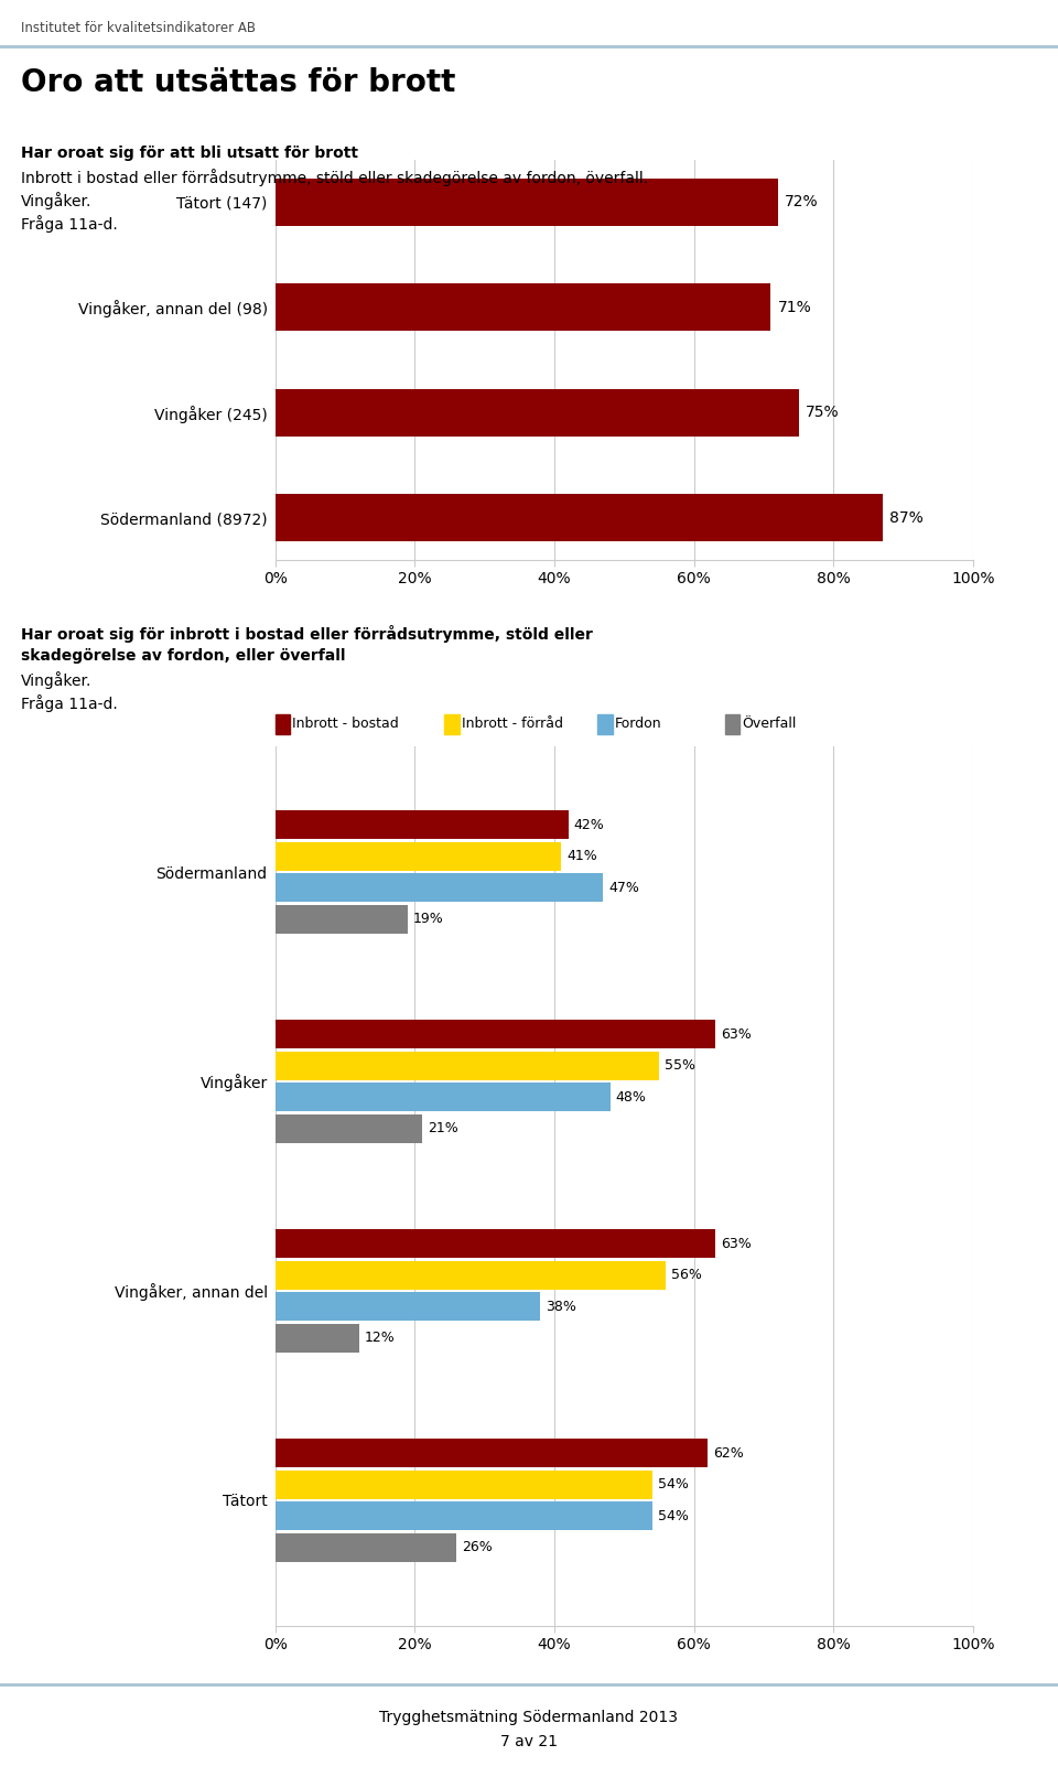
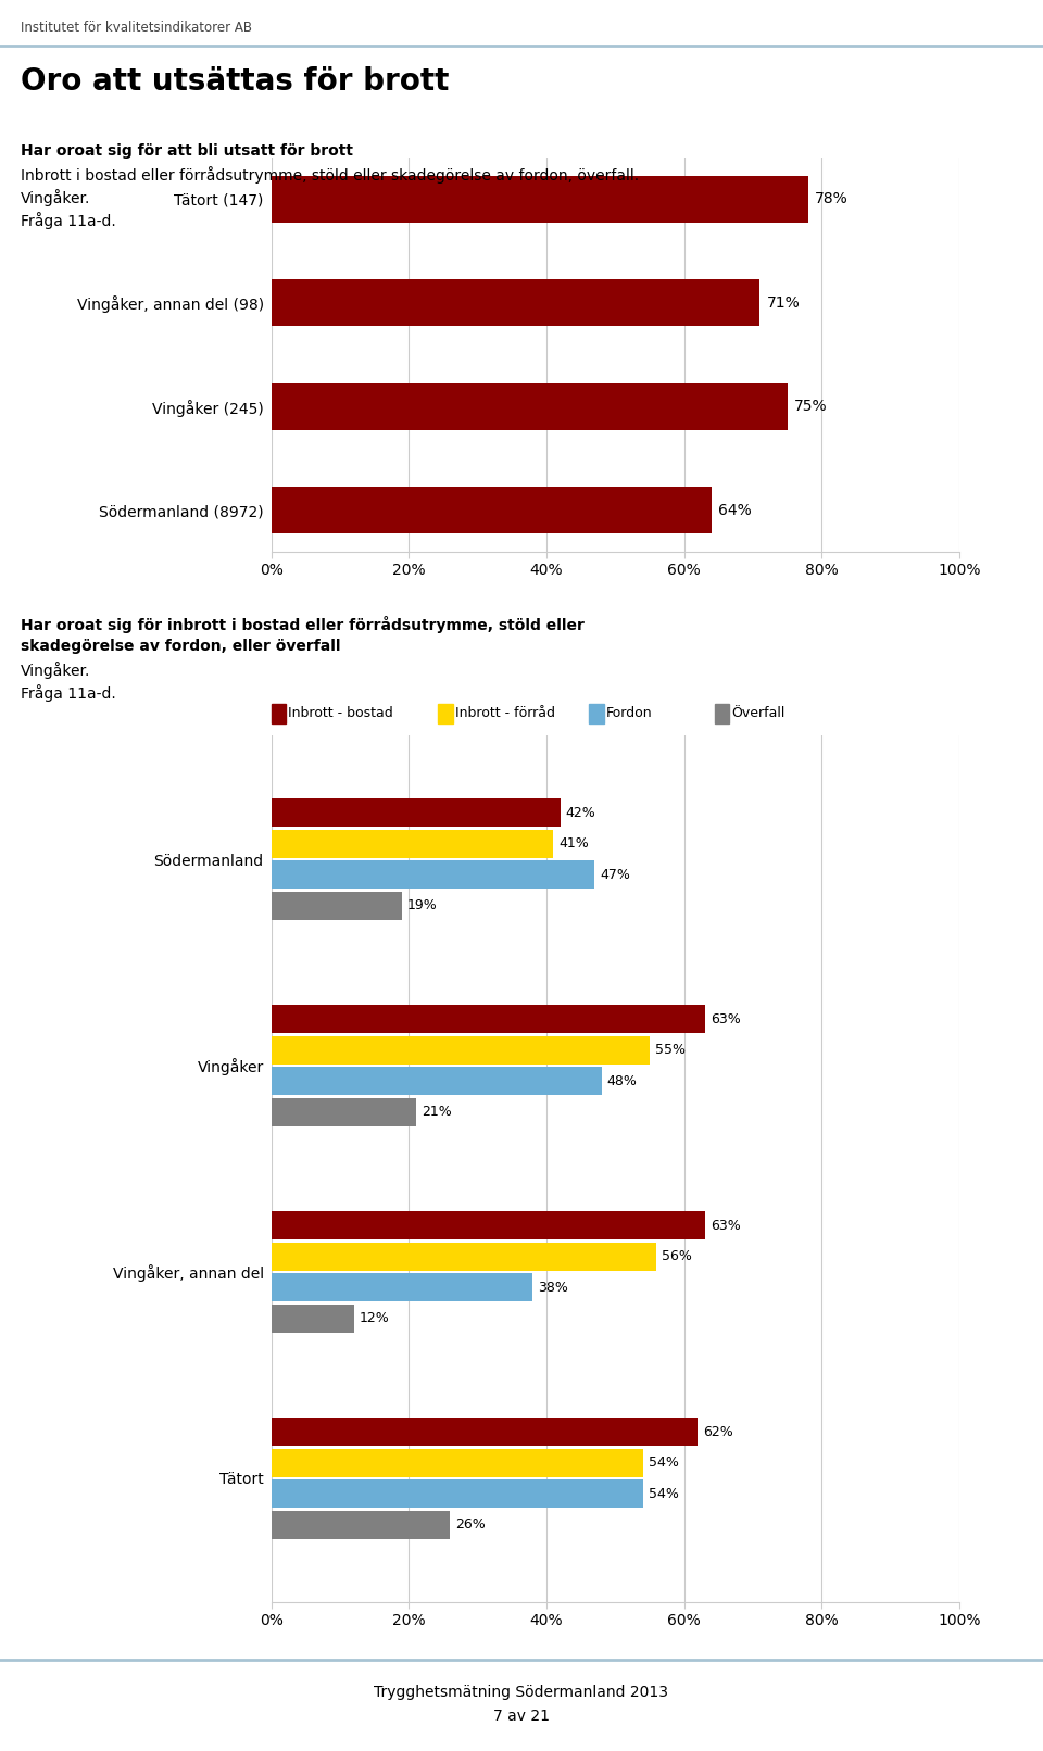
Tätort (147): 72% -> 78%
Södermanland (8972): 87% -> 64%
